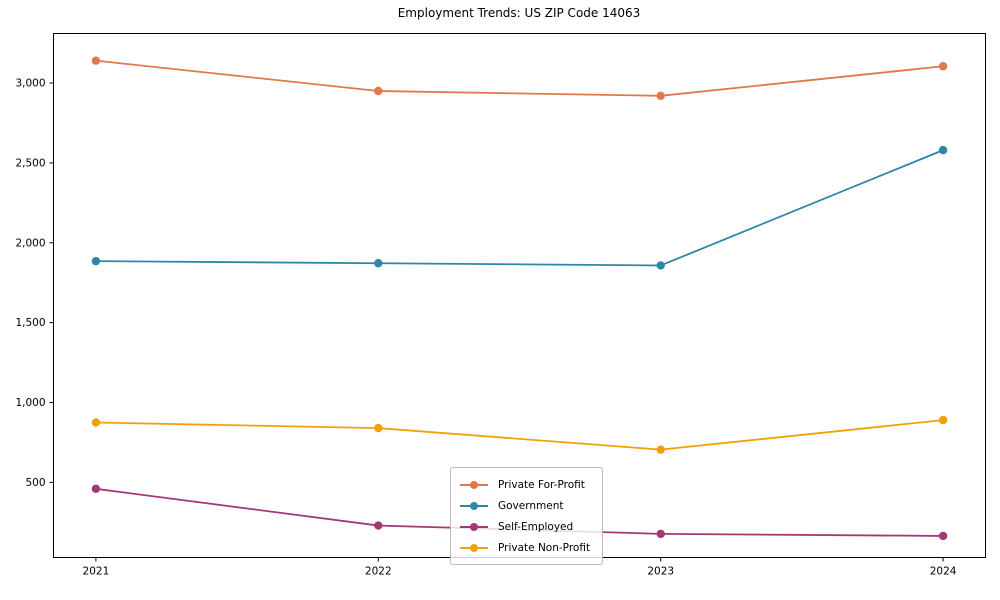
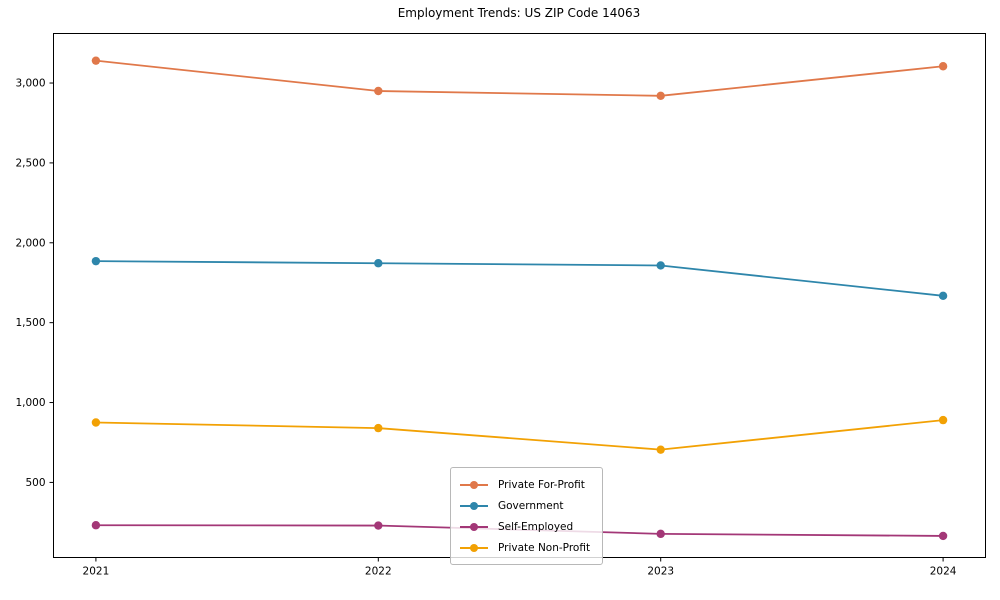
Self-Employed/2021: 460 -> 230
Government/2024: 2580 -> 1670
